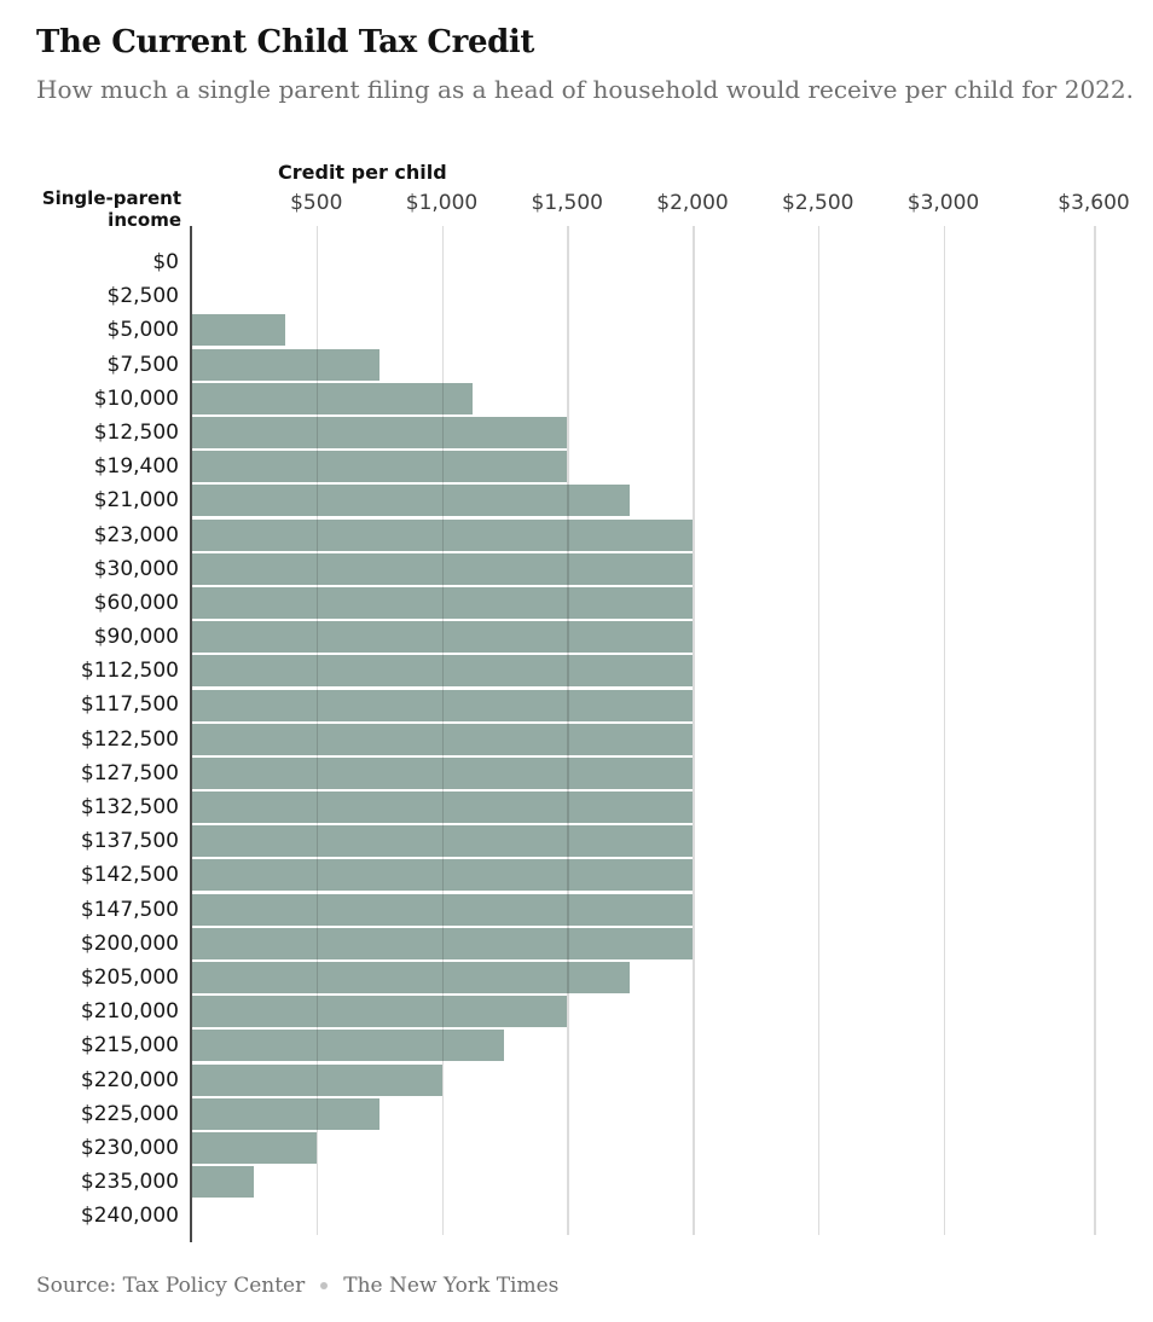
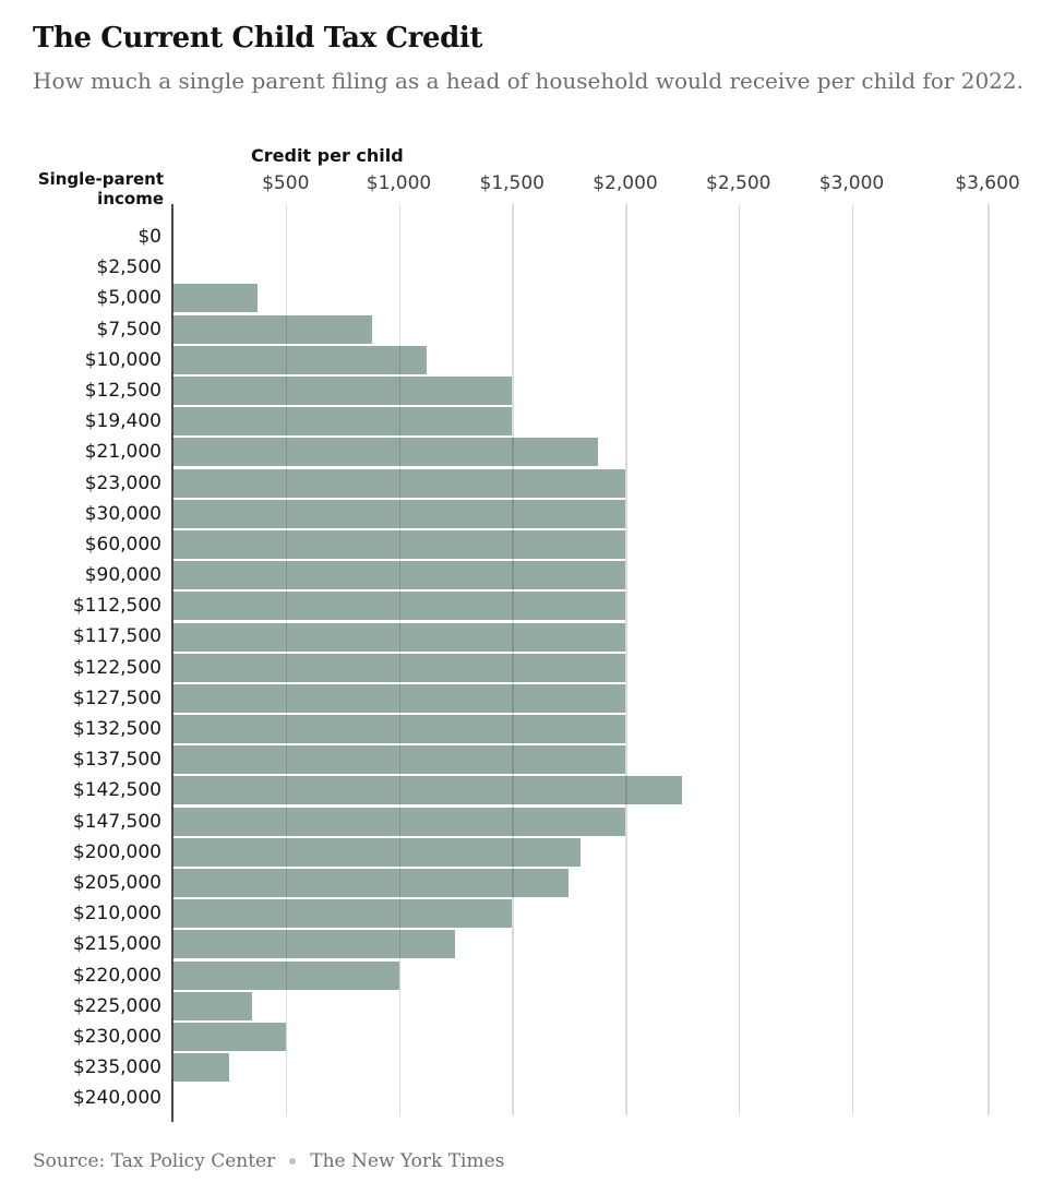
$7,500: $750 -> $880
$21,000: $1750 -> $1880
$142,500: $2000 -> $2250
$200,000: $2000 -> $1800
$225,000: $750 -> $350
